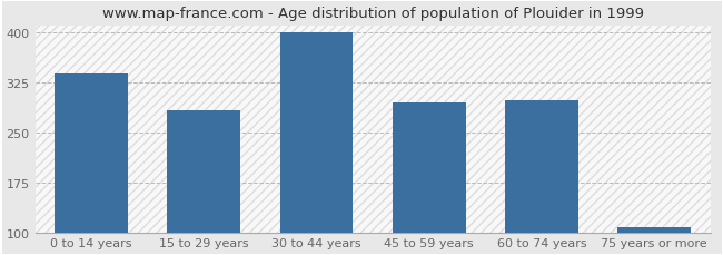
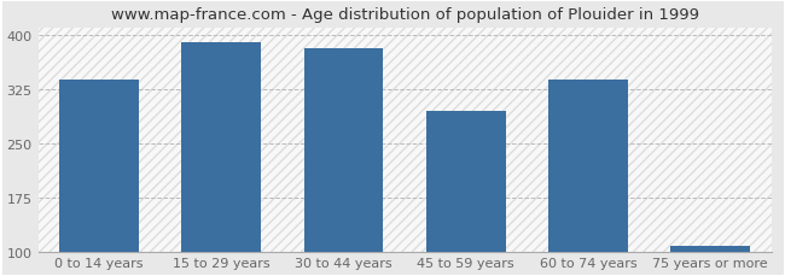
15 to 29 years: 283 -> 390
30 to 44 years: 400 -> 382
60 to 74 years: 298 -> 338
